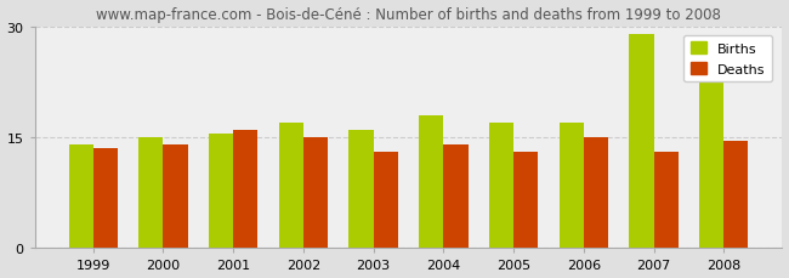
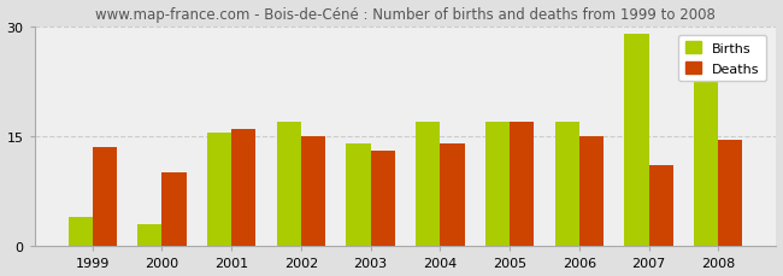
Births/1999: 14.0 -> 4.0
Births/2000: 15.0 -> 3.0
Deaths/2000: 14.0 -> 10.0
Births/2003: 16.0 -> 14.0
Births/2004: 18.0 -> 17.0
Deaths/2005: 13.0 -> 17.0
Deaths/2007: 13.0 -> 11.0
